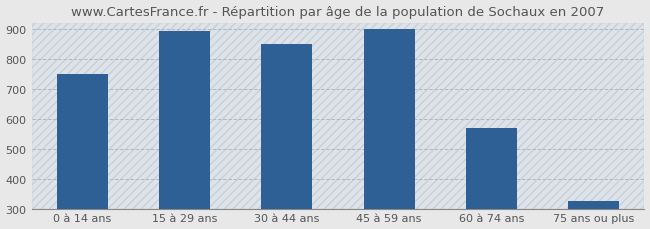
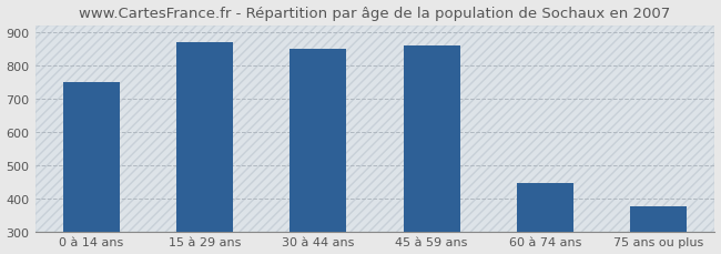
15 à 29 ans: 893 -> 870
45 à 59 ans: 900 -> 860
60 à 74 ans: 568 -> 445
75 ans ou plus: 325 -> 375
